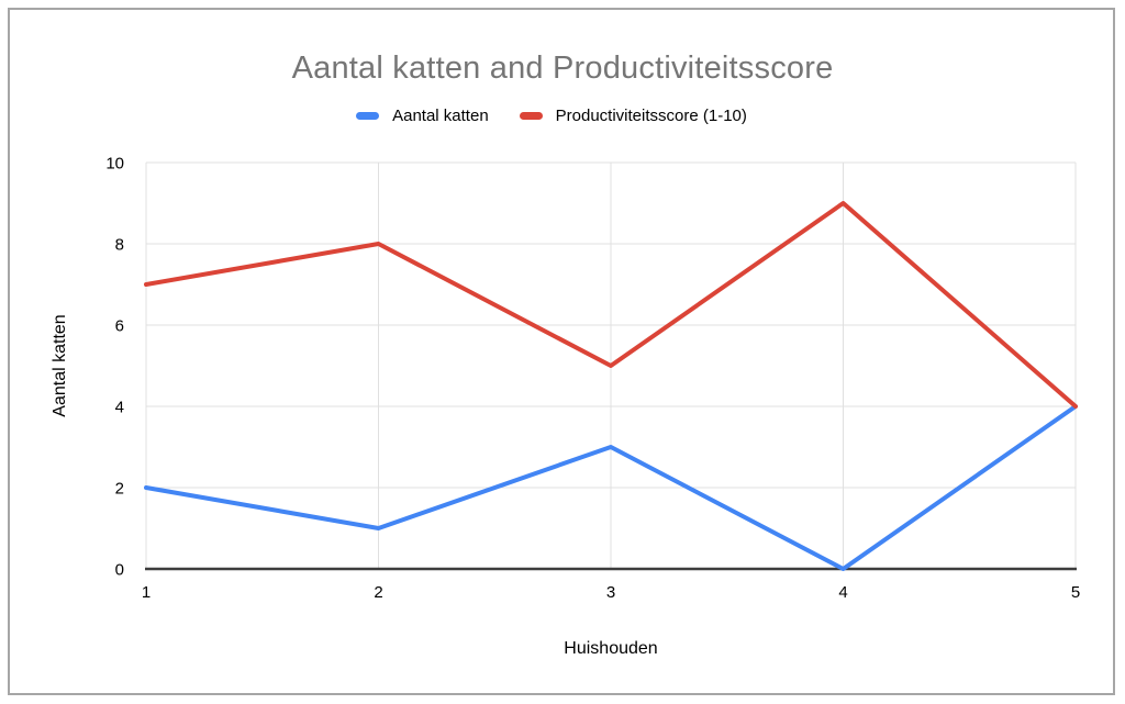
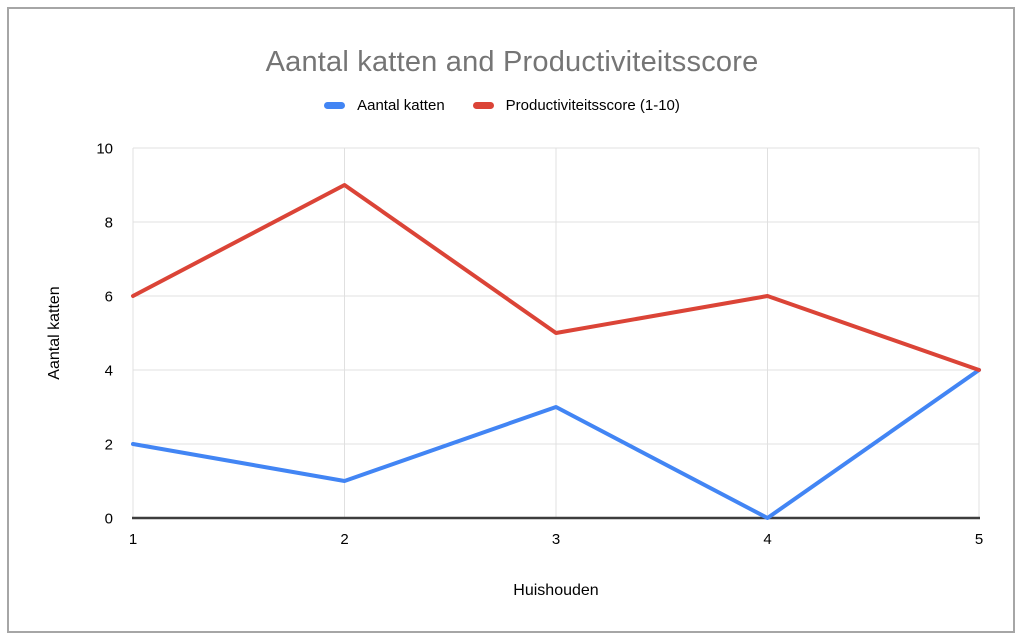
Productiviteitsscore (1-10)/1: 7 -> 6
Productiviteitsscore (1-10)/2: 8 -> 9
Productiviteitsscore (1-10)/4: 9 -> 6
